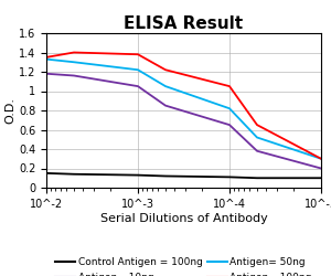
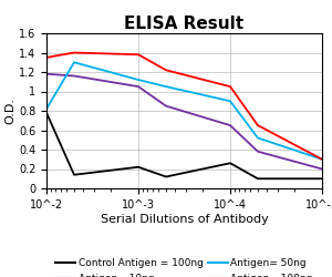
Control Antigen = 100ng/10^-2: 0.15 -> 0.78
Antigen= 50ng/10^-2: 1.33 -> 0.82
Control Antigen = 100ng/10^-3: 0.13 -> 0.22
Antigen= 50ng/10^-3: 1.22 -> 1.12
Control Antigen = 100ng/10^-4: 0.11 -> 0.26
Antigen= 50ng/10^-4: 0.82 -> 0.90
